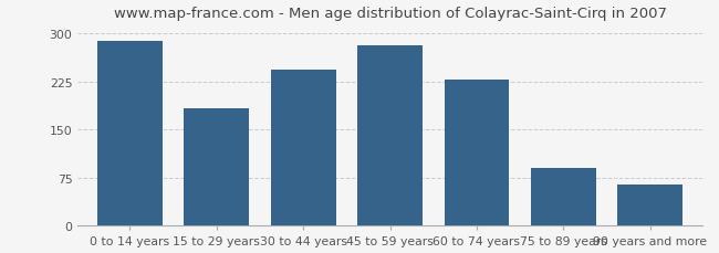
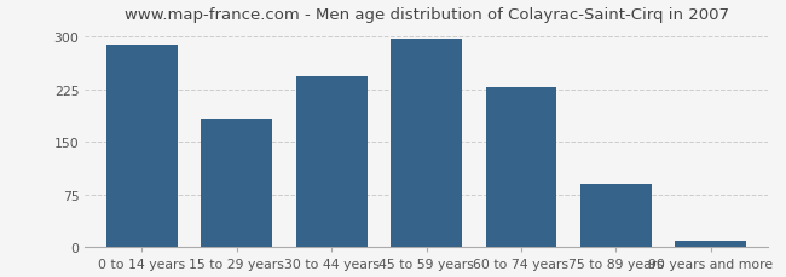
45 to 59 years: 282 -> 297
90 years and more: 64 -> 10
